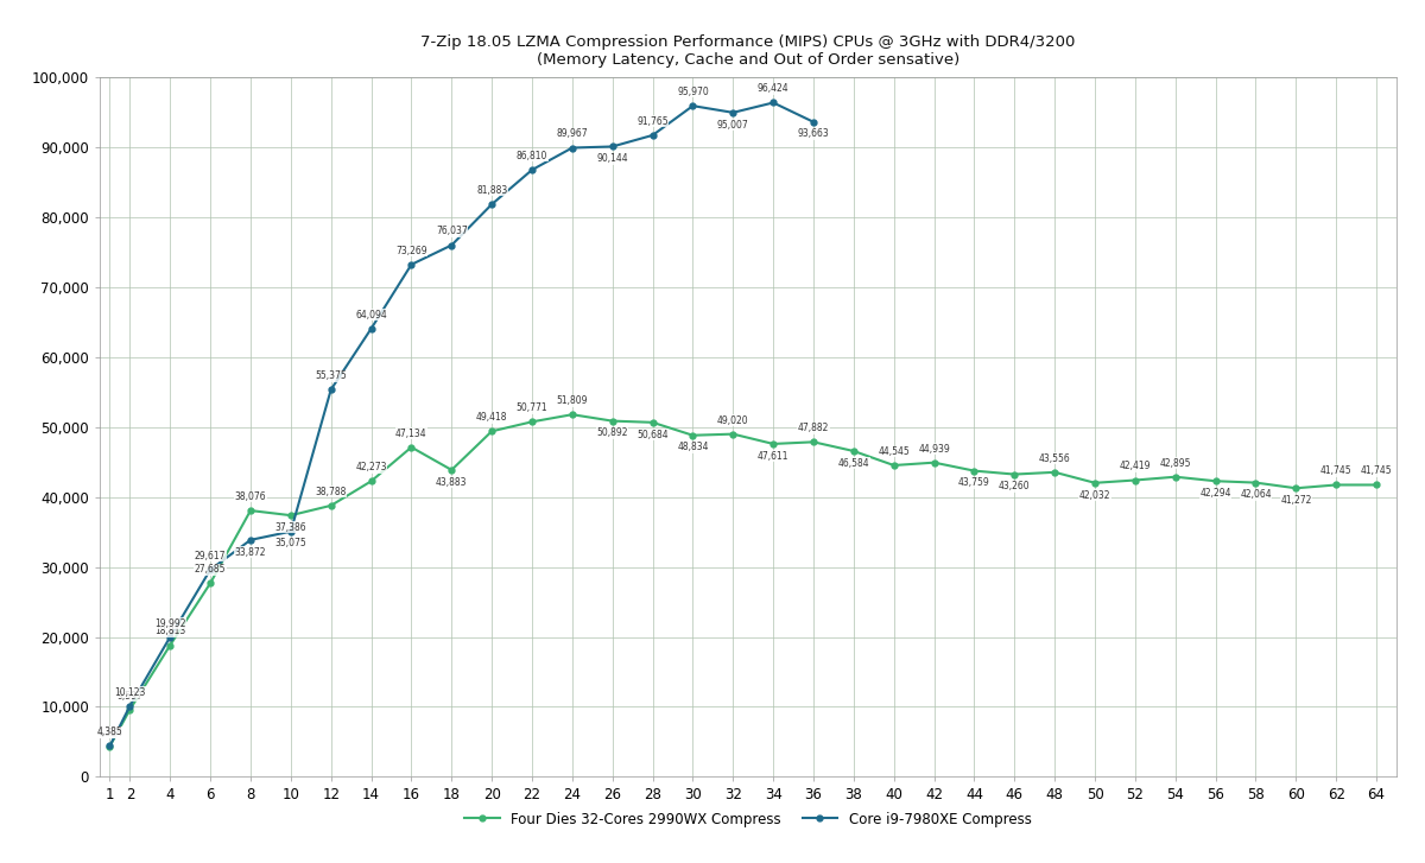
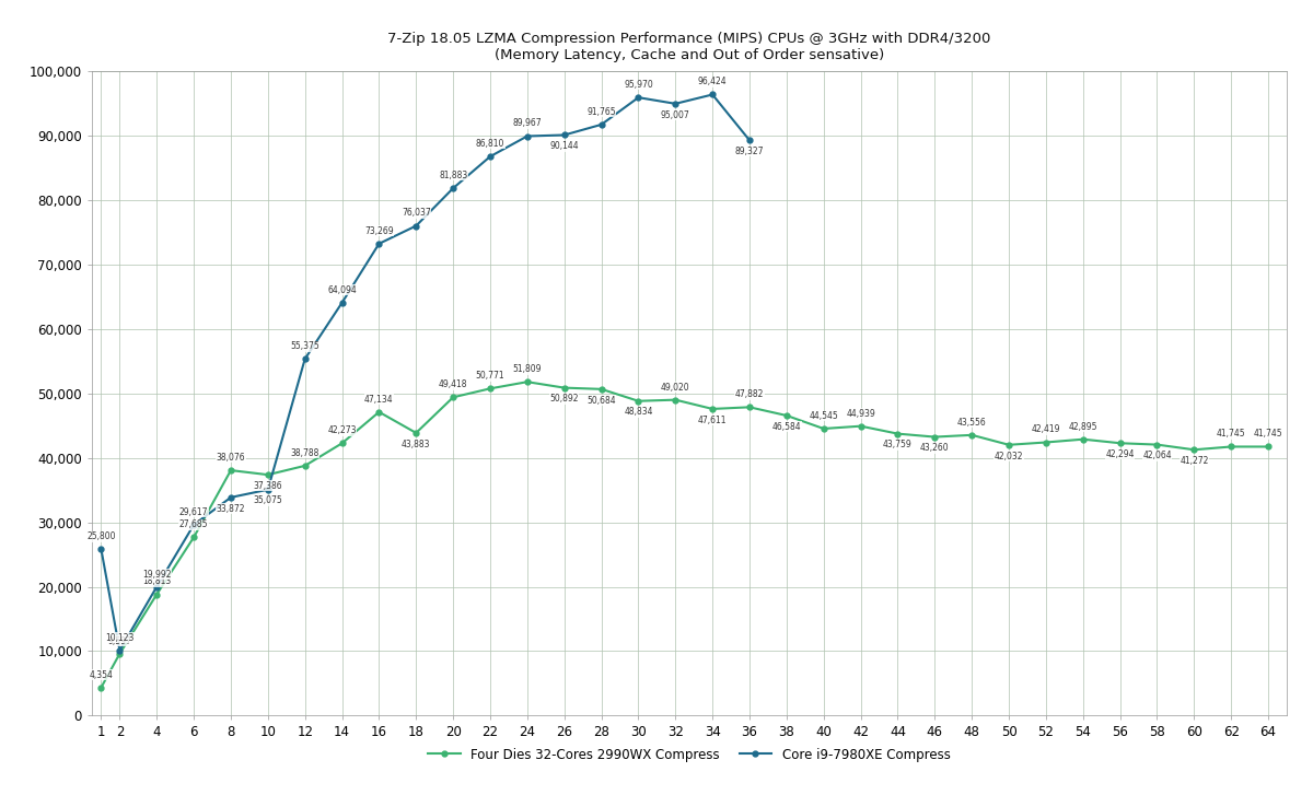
Core i9-7980XE Compress/1: 4,400 -> 25,800
Core i9-7980XE Compress/36: 93,663 -> 89,327
